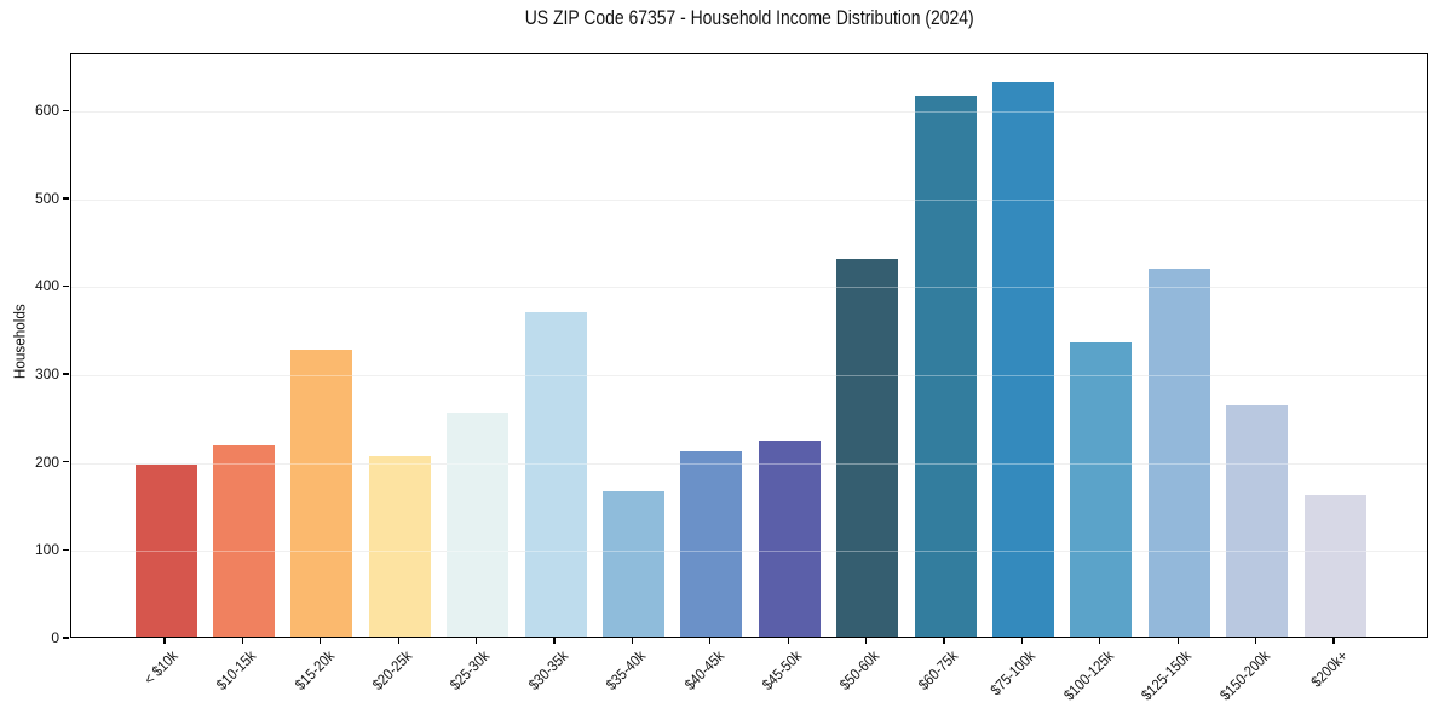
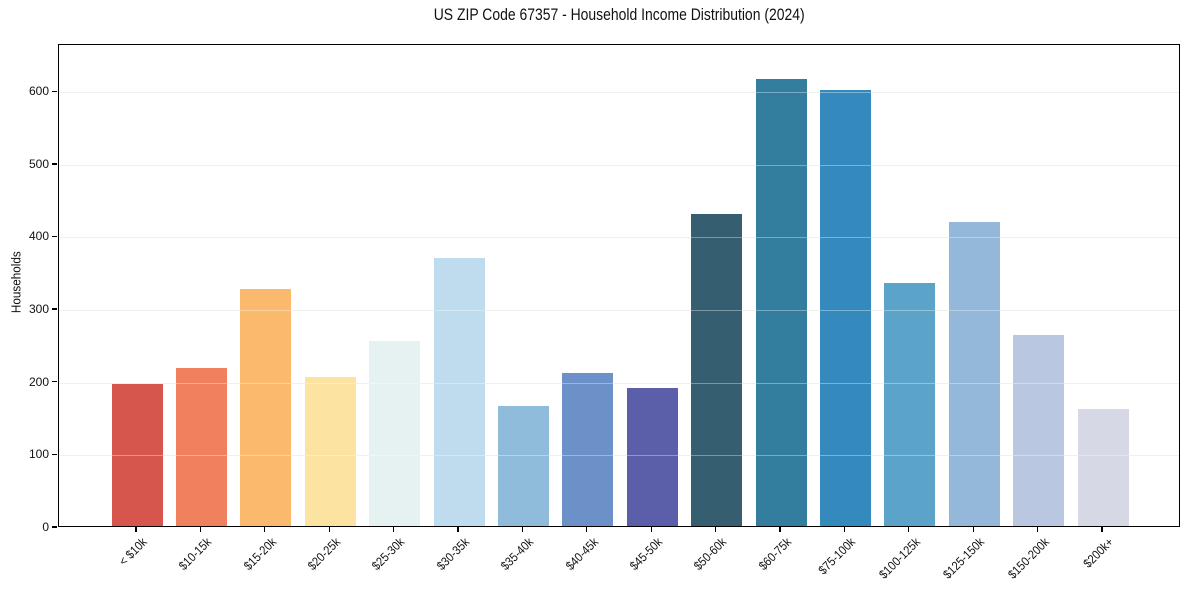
$45-50k: 220 -> 190
$75-100k: 630 -> 600
